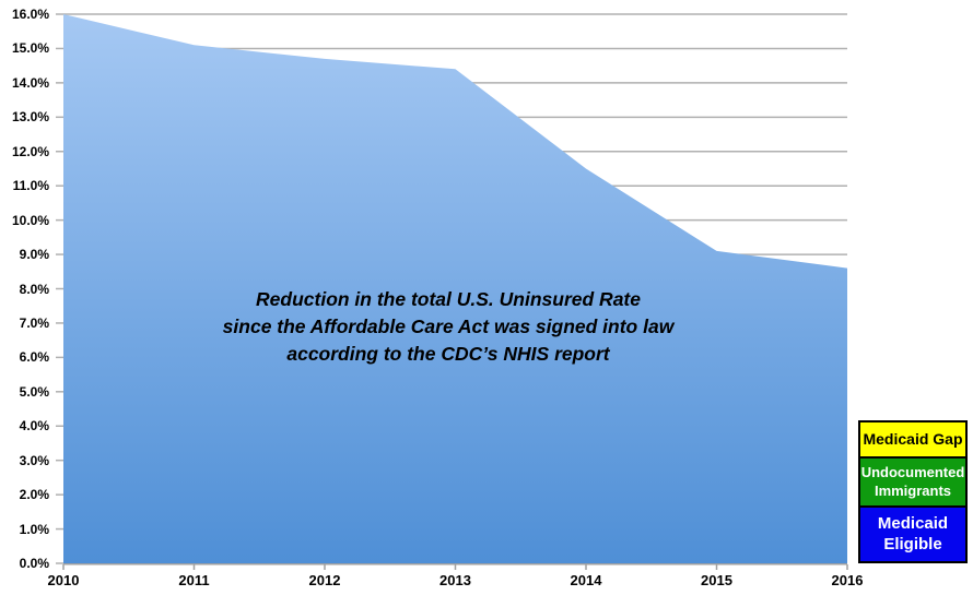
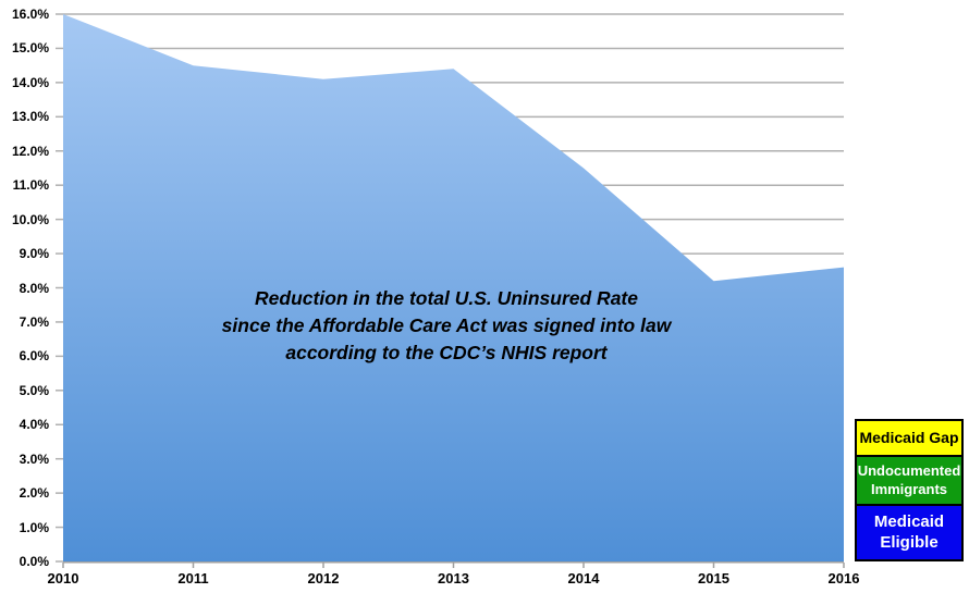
2011: 15.1% -> 14.5%
2012: 14.7% -> 14.1%
2015: 9.1% -> 8.2%
